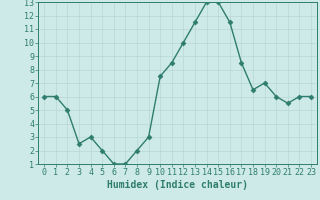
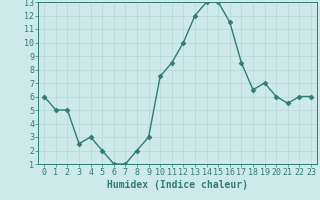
1: 6.0 -> 5.0
13: 11.5 -> 12.0
